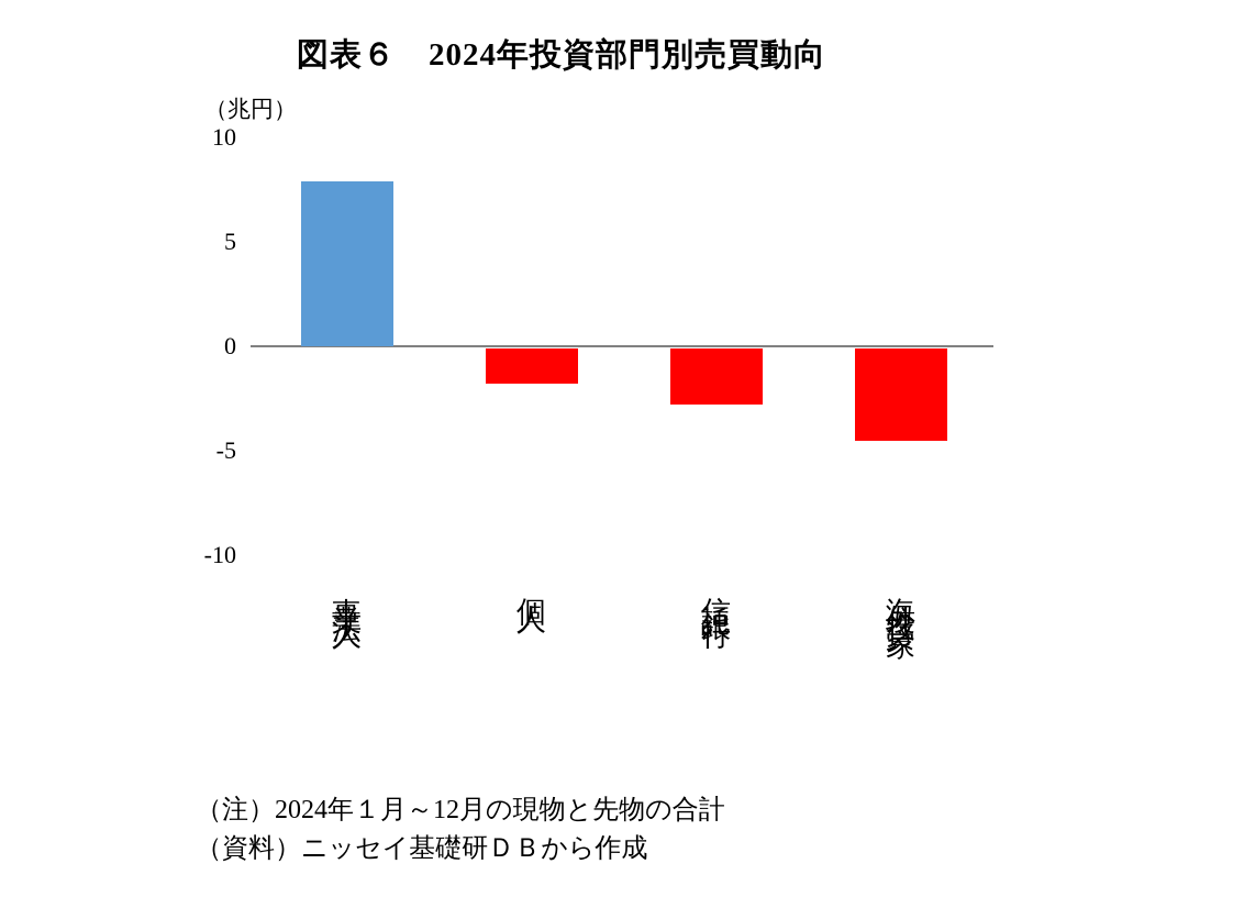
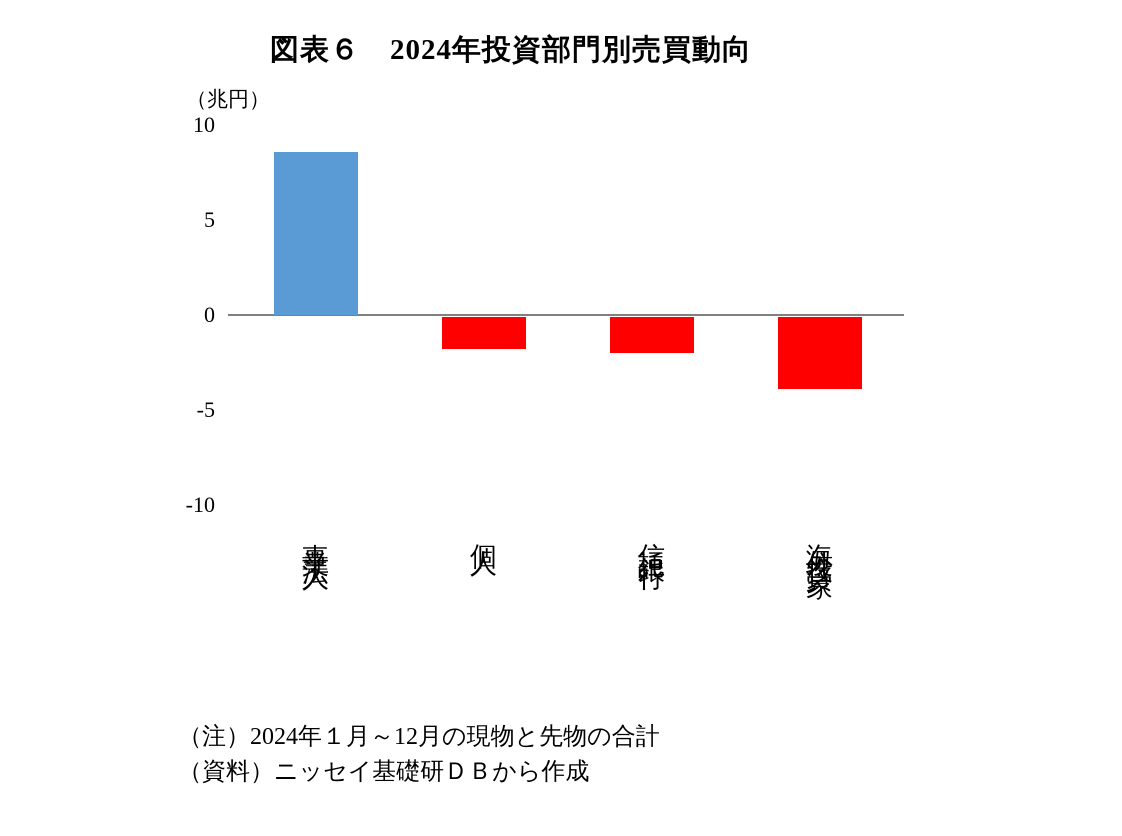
事業法人: 7.9 -> 8.6
信託銀行: -2.7 -> -1.9
海外投資家: -4.4 -> -3.8
